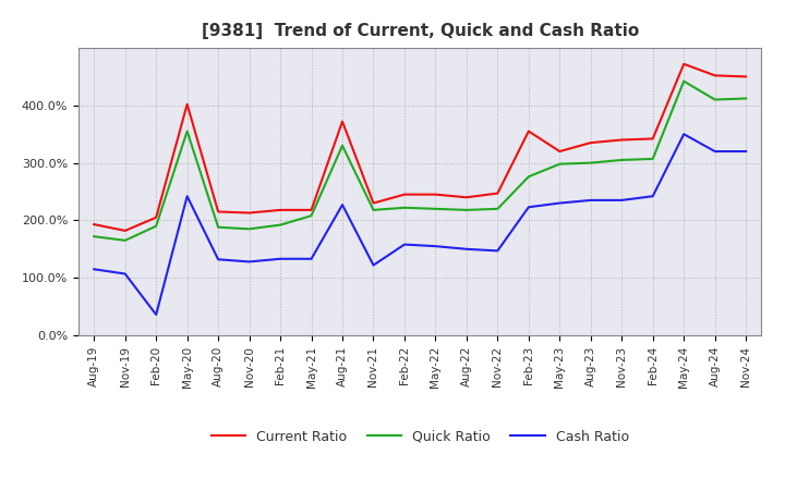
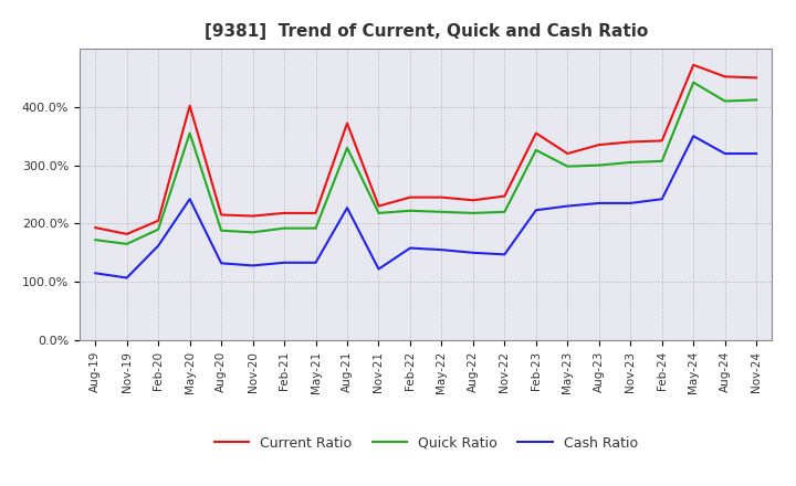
Cash Ratio/Feb-20: 36% -> 162%
Quick Ratio/May-21: 208% -> 192%
Quick Ratio/Feb-23: 276% -> 326%
